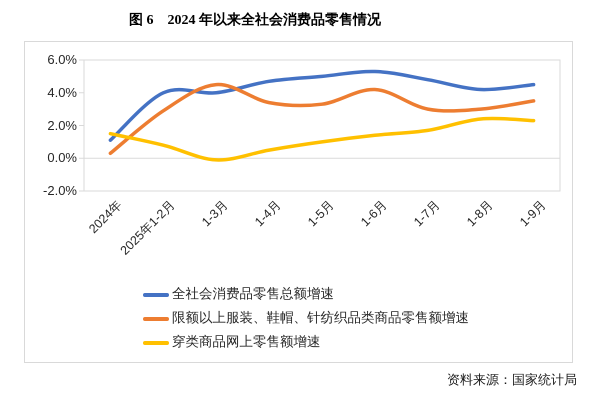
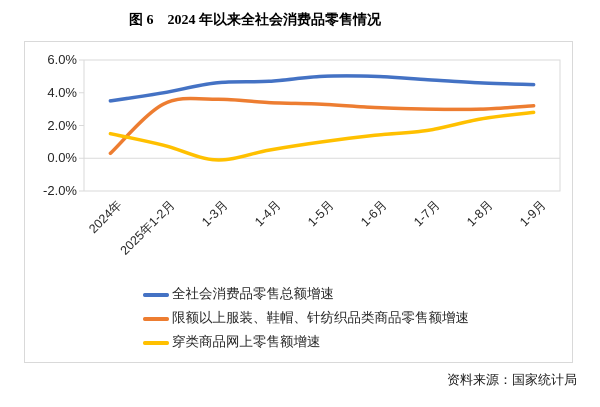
全社会消费品零售总额增速/2024年: 1.1% -> 3.5%
限额以上服装、鞋帽、针纺织品类商品零售额增速/2025年1-2月: 2.9% -> 3.3%
全社会消费品零售总额增速/1-3月: 4.0% -> 4.6%
限额以上服装、鞋帽、针纺织品类商品零售额增速/1-3月: 4.5% -> 3.6%
全社会消费品零售总额增速/1-6月: 5.3% -> 5.0%
限额以上服装、鞋帽、针纺织品类商品零售额增速/1-6月: 4.2% -> 3.1%
全社会消费品零售总额增速/1-8月: 4.2% -> 4.6%
限额以上服装、鞋帽、针纺织品类商品零售额增速/1-9月: 3.5% -> 3.2%
穿类商品网上零售额增速/1-9月: 2.3% -> 2.8%
